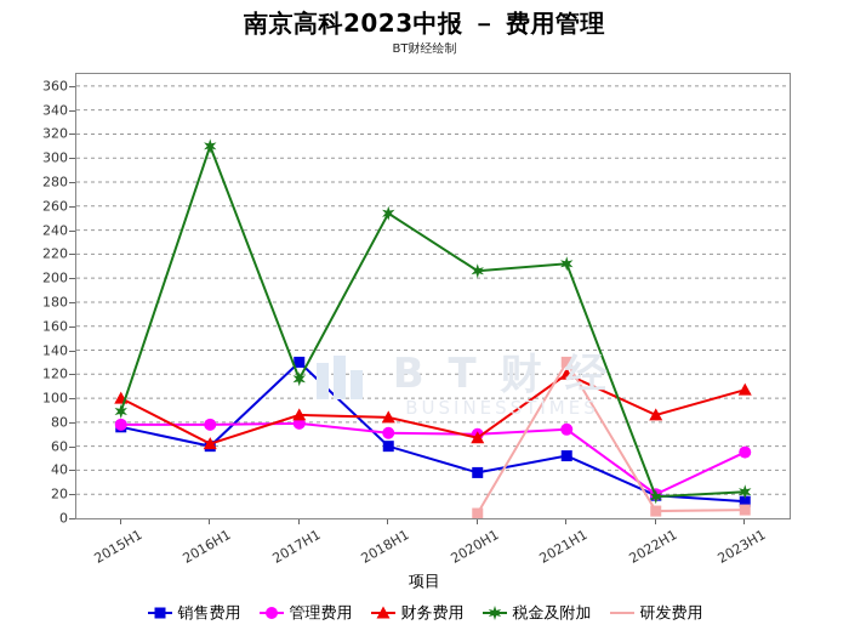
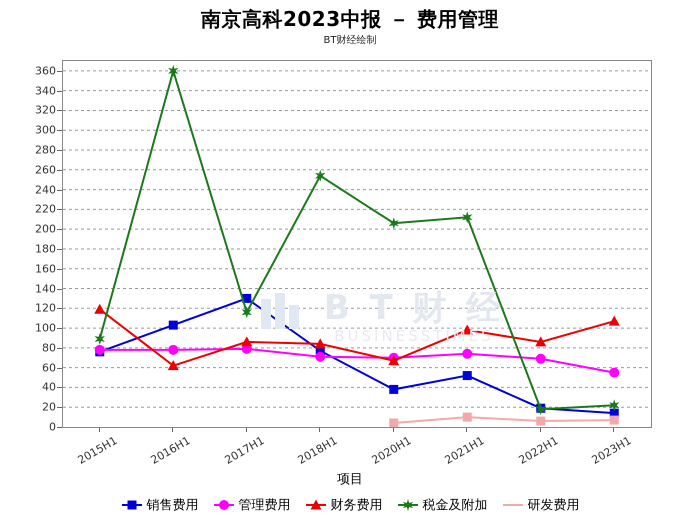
财务费用/2015H1: 100 -> 120
销售费用/2016H1: 60 -> 100
税金及附加/2016H1: 310 -> 360
销售费用/2018H1: 60 -> 80
财务费用/2021H1: 120 -> 100
研发费用/2021H1: 130 -> 10
管理费用/2022H1: 20 -> 70
